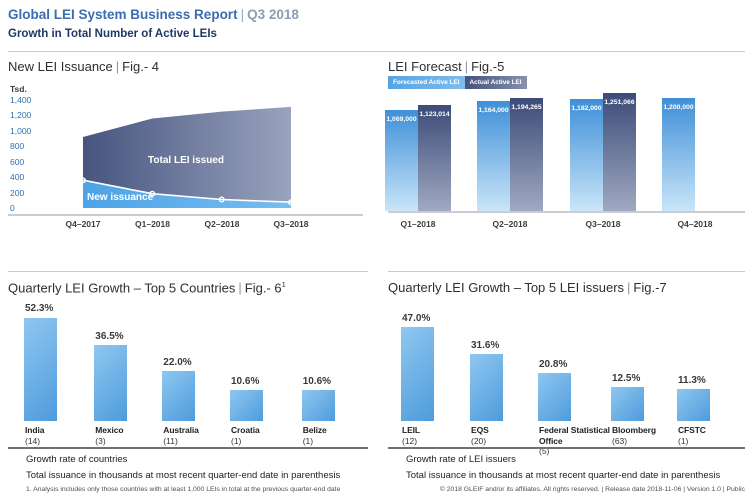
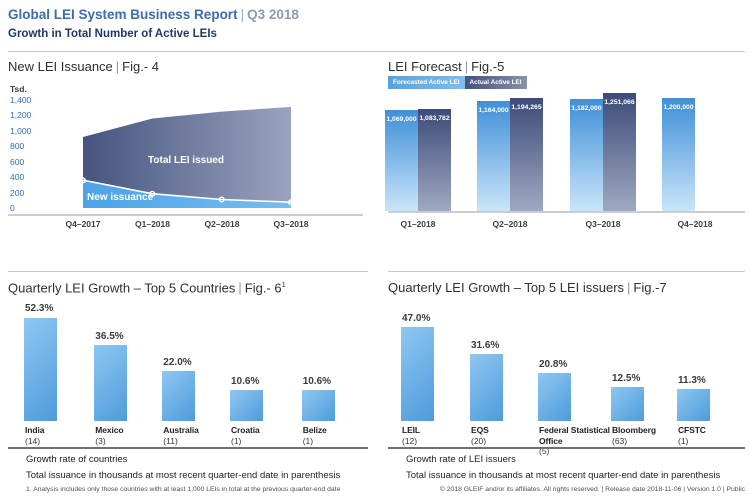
LEI Forecast/Actual Active LEI/Q1–2018: 1,123,014 -> 1,083,782
